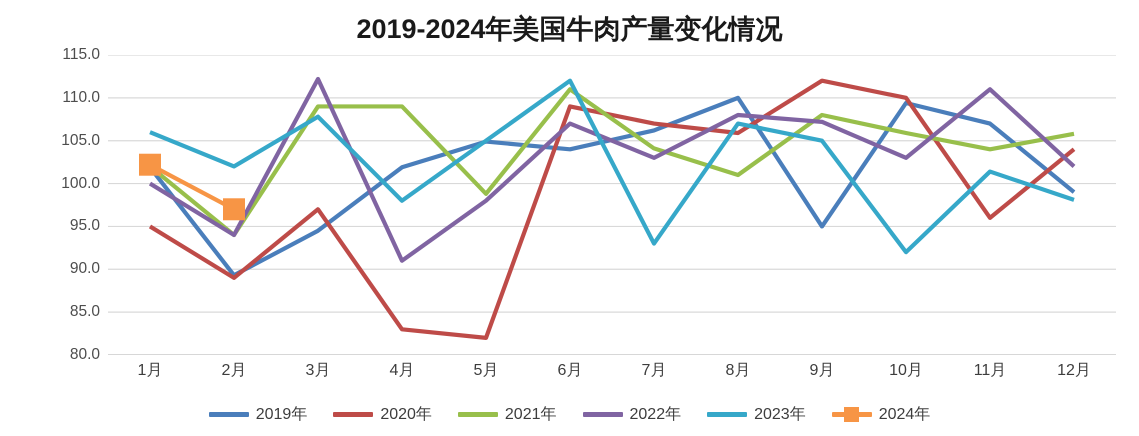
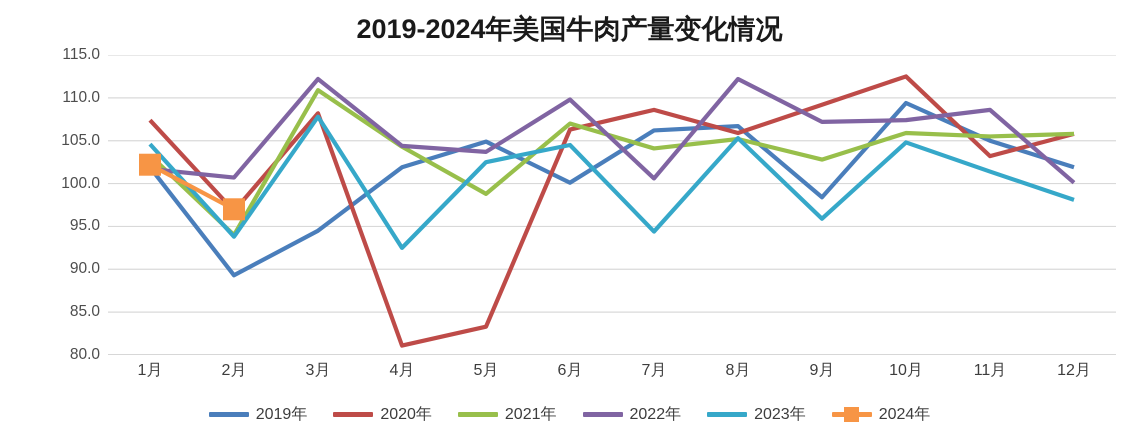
2020年/1月: 95 -> 107
2021年/1月: 102 -> 103
2022年/1月: 100 -> 102
2023年/1月: 106 -> 105
2020年/2月: 89 -> 97
2022年/2月: 94 -> 101
2023年/2月: 102 -> 94
2020年/3月: 97 -> 108
2021年/3月: 109 -> 111
2020年/4月: 83 -> 81
2021年/4月: 109 -> 104
2022年/4月: 91 -> 104
2023年/4月: 98 -> 92
2020年/5月: 82 -> 83
2022年/5月: 98 -> 104
2023年/5月: 105 -> 102
2019年/6月: 104 -> 100
2020年/6月: 109 -> 106
2021年/6月: 111 -> 107
2022年/6月: 107 -> 110
2023年/6月: 112 -> 104
2020年/7月: 107 -> 109
2022年/7月: 103 -> 101
2023年/7月: 93 -> 94
2019年/8月: 110 -> 107
2021年/8月: 101 -> 105
2022年/8月: 108 -> 112
2023年/8月: 107 -> 105
2019年/9月: 95 -> 98
2020年/9月: 112 -> 109
2021年/9月: 108 -> 103
2023年/9月: 105 -> 96
2020年/10月: 110 -> 112
2022年/10月: 103 -> 107
2023年/10月: 92 -> 105
2019年/11月: 107 -> 105
2020年/11月: 96 -> 103
2021年/11月: 104 -> 106
2022年/11月: 111 -> 109
2019年/12月: 99 -> 102
2020年/12月: 104 -> 106
2022年/12月: 102 -> 100
